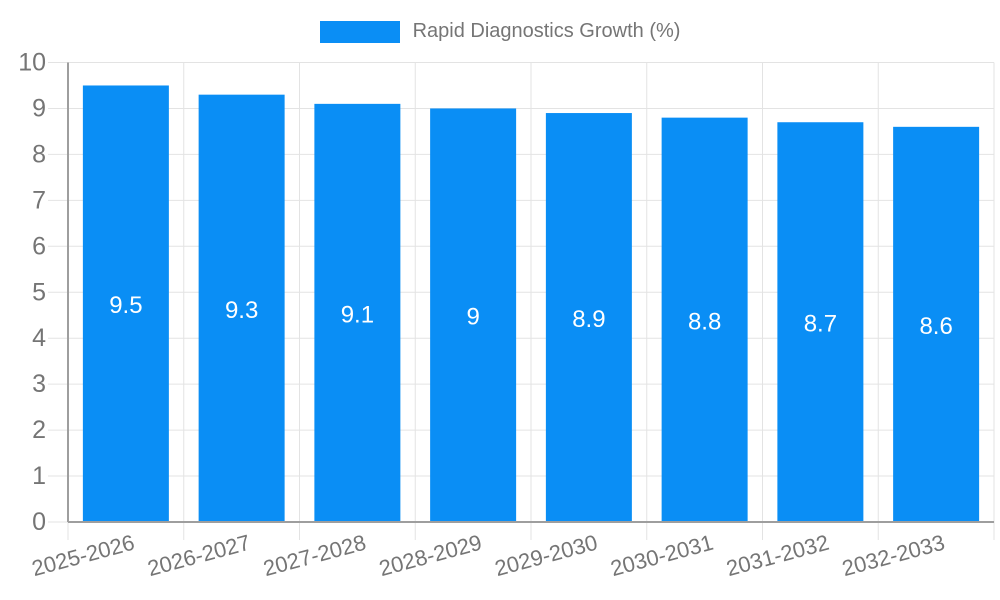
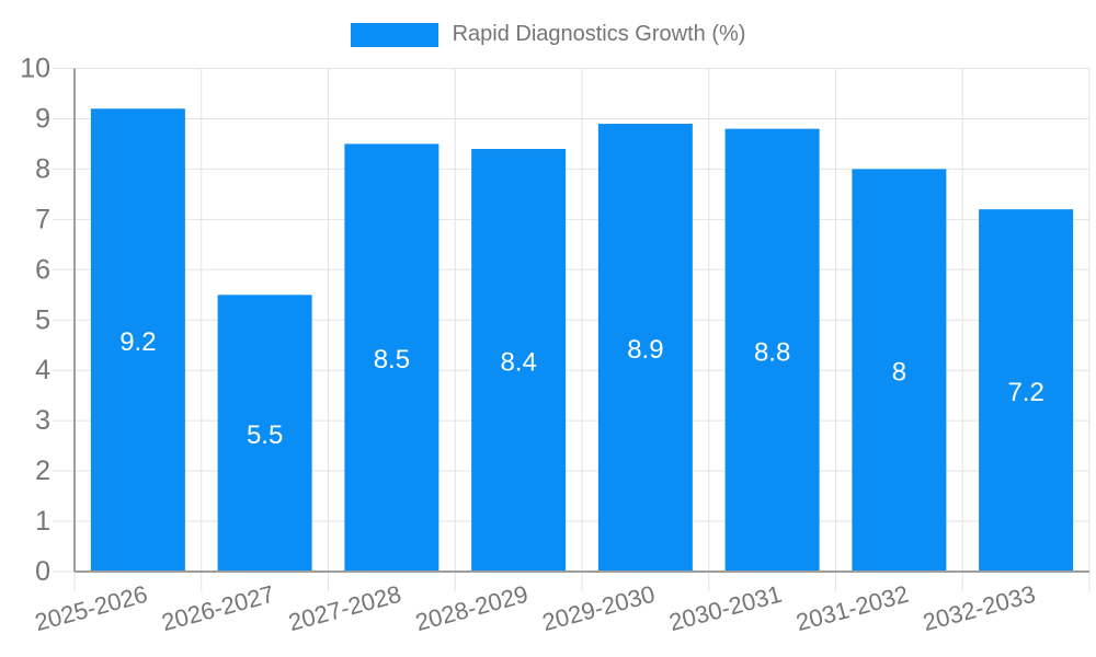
2025-2026: 9.5 -> 9.2
2026-2027: 9.3 -> 5.5
2027-2028: 9.1 -> 8.5
2028-2029: 9 -> 8.4
2031-2032: 8.7 -> 8
2032-2033: 8.6 -> 7.2
